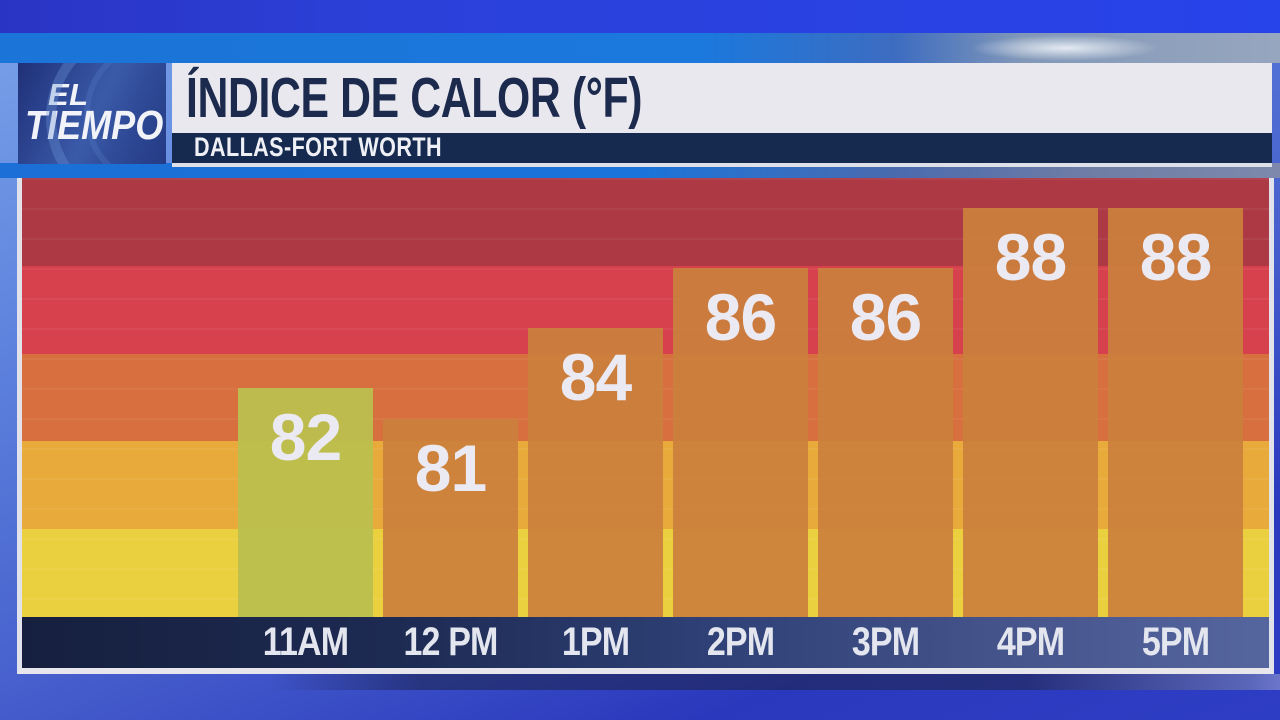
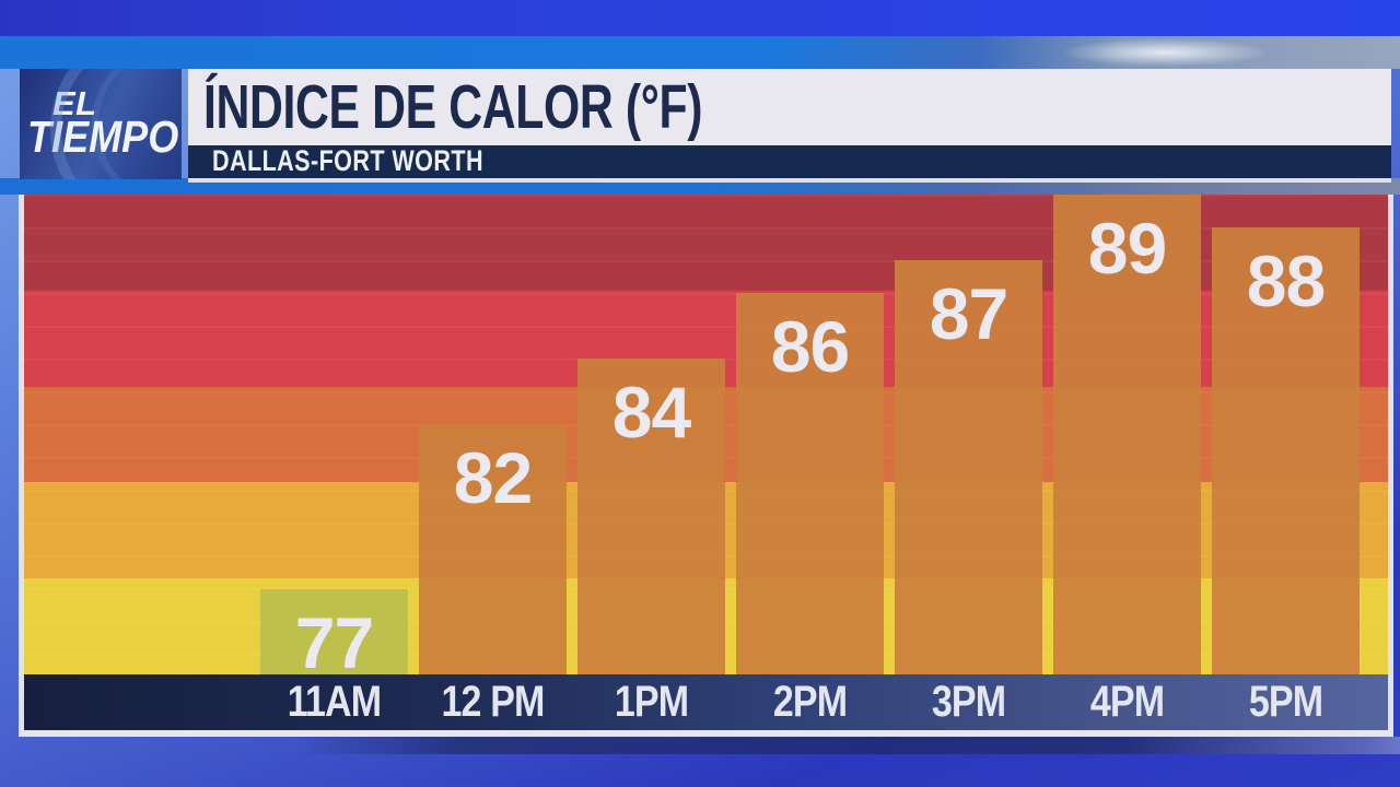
11AM: 82 -> 77
12 PM: 81 -> 82
3PM: 86 -> 87
4PM: 88 -> 89
